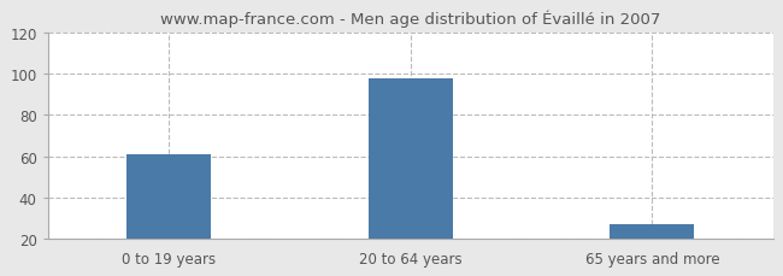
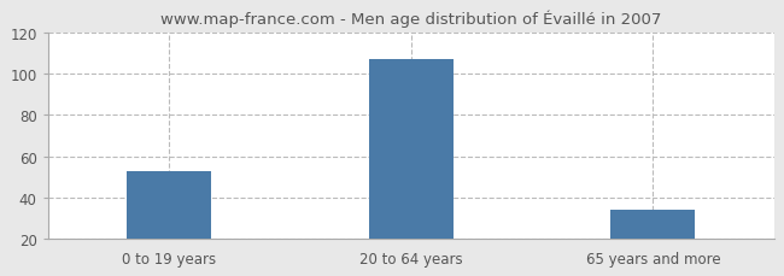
0 to 19 years: 61 -> 53
20 to 64 years: 98 -> 107
65 years and more: 27 -> 34
